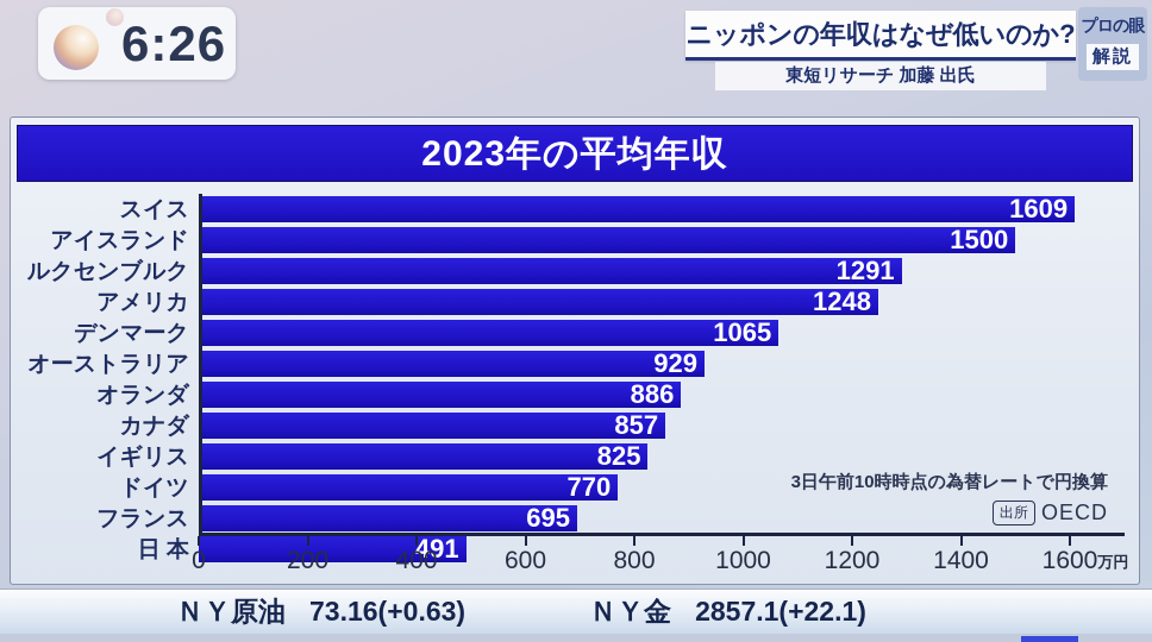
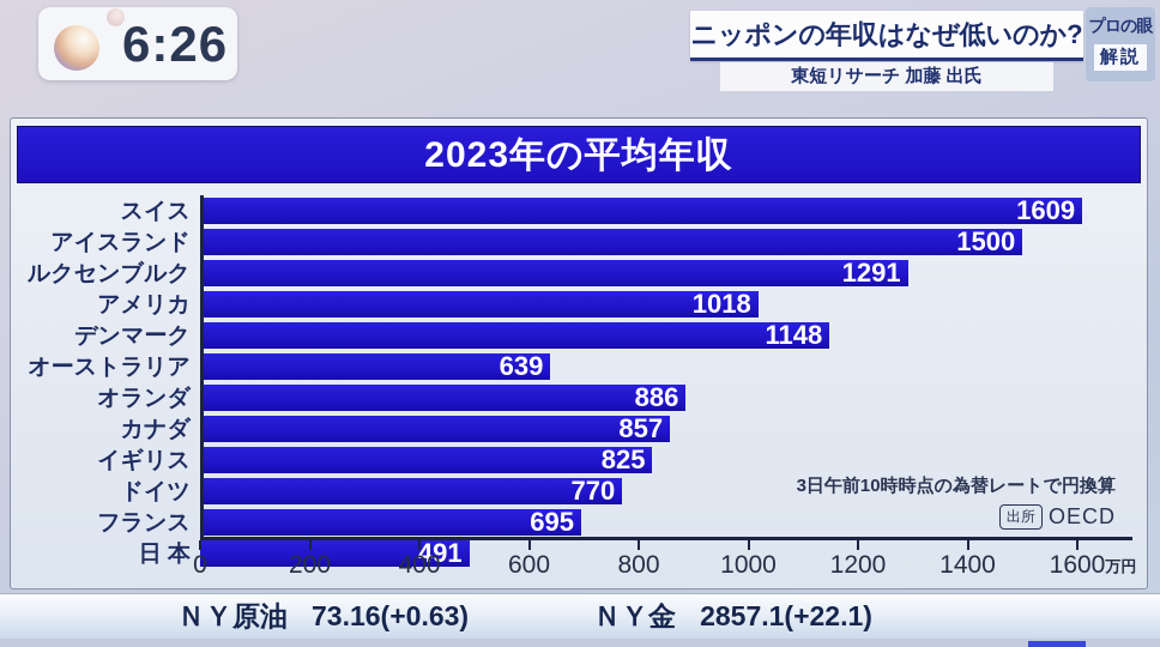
アメリカ: 1248 -> 1018
デンマーク: 1065 -> 1148
オーストラリア: 929 -> 639
